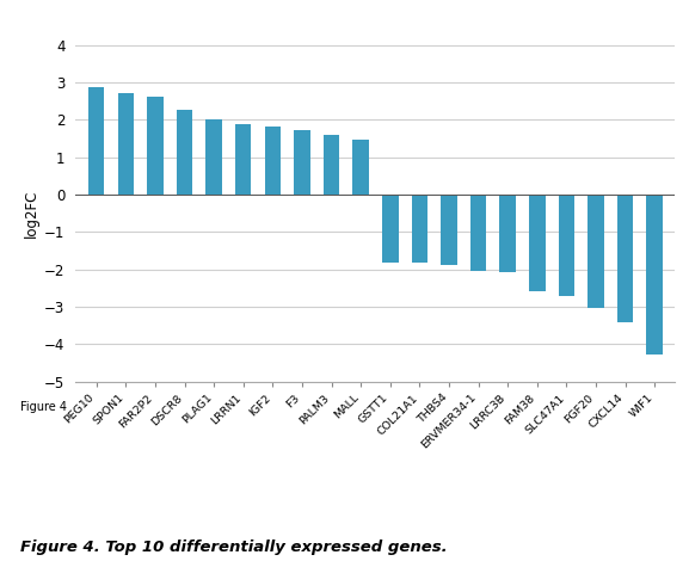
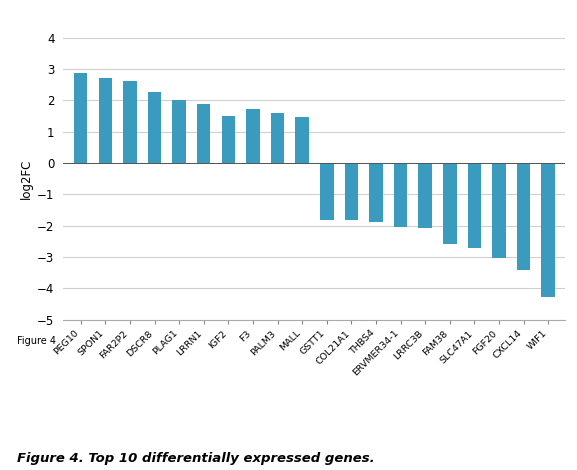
IGF2: 1.83 -> 1.50
